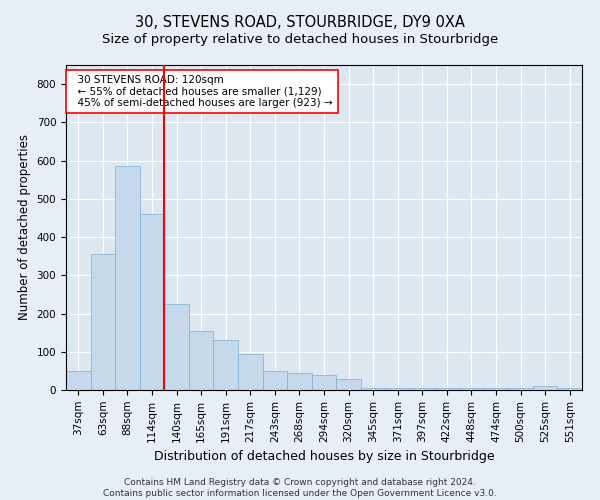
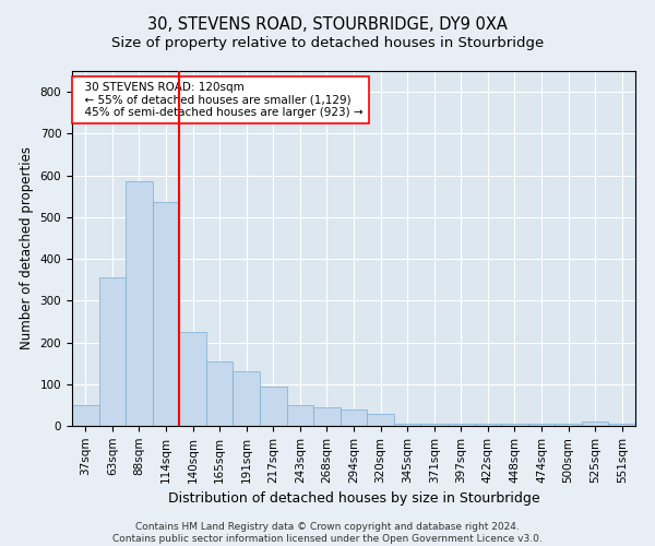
114sqm: 460 -> 535
